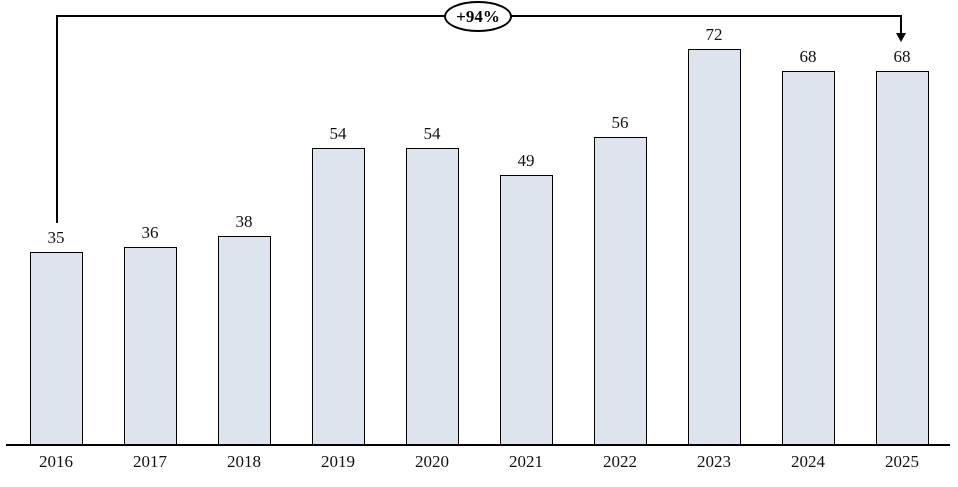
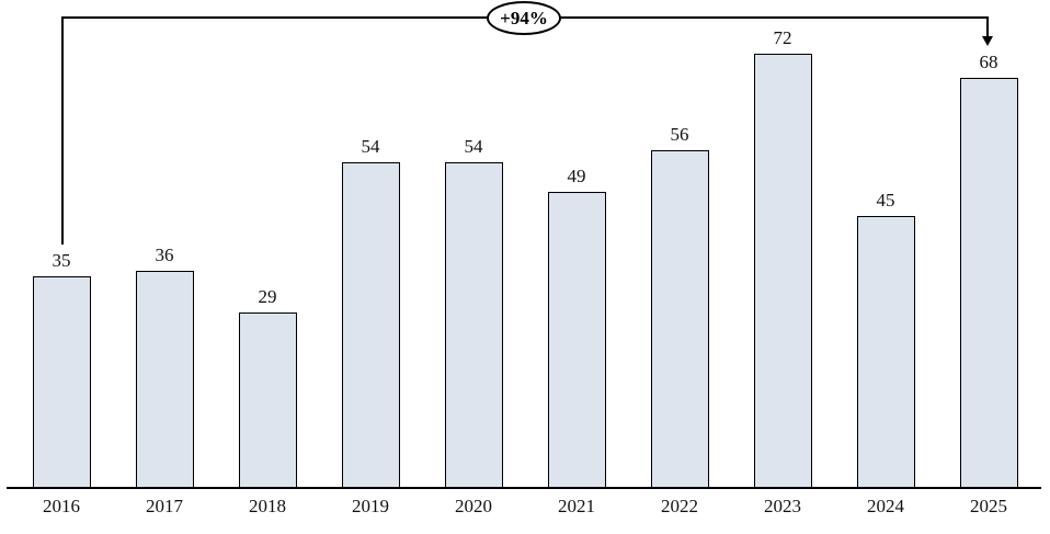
2018: 38 -> 29
2024: 68 -> 45
